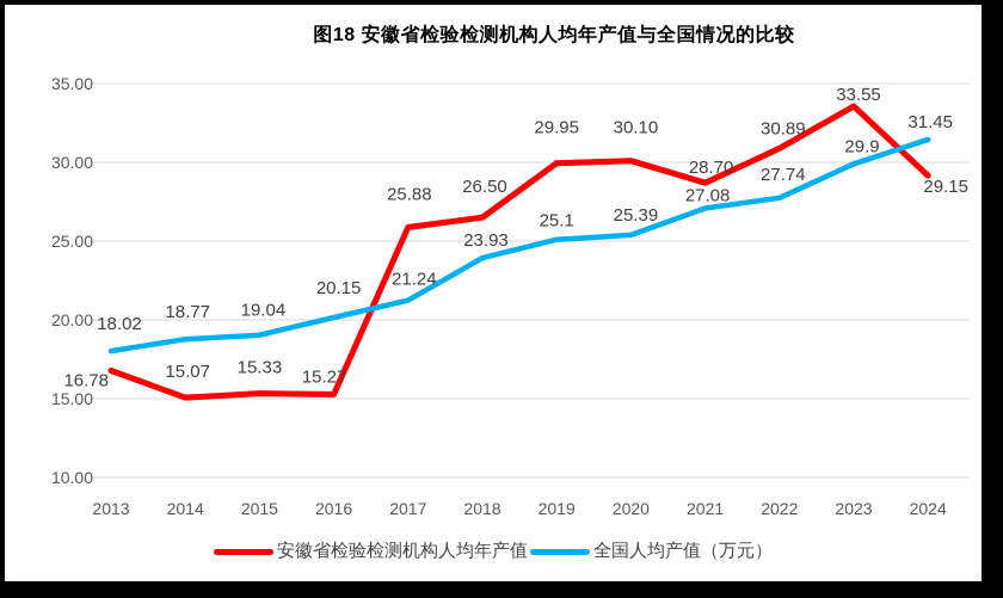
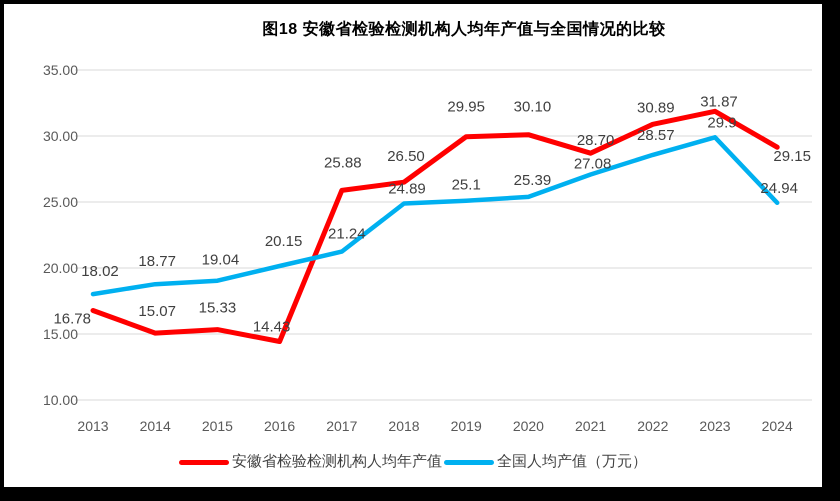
安徽省检验检测机构人均年产值/2016: 15.27 -> 14.43
全国人均产值（万元）/2018: 23.93 -> 24.89
全国人均产值（万元）/2022: 27.74 -> 28.57
安徽省检验检测机构人均年产值/2023: 33.55 -> 31.87
全国人均产值（万元）/2024: 31.45 -> 24.94
